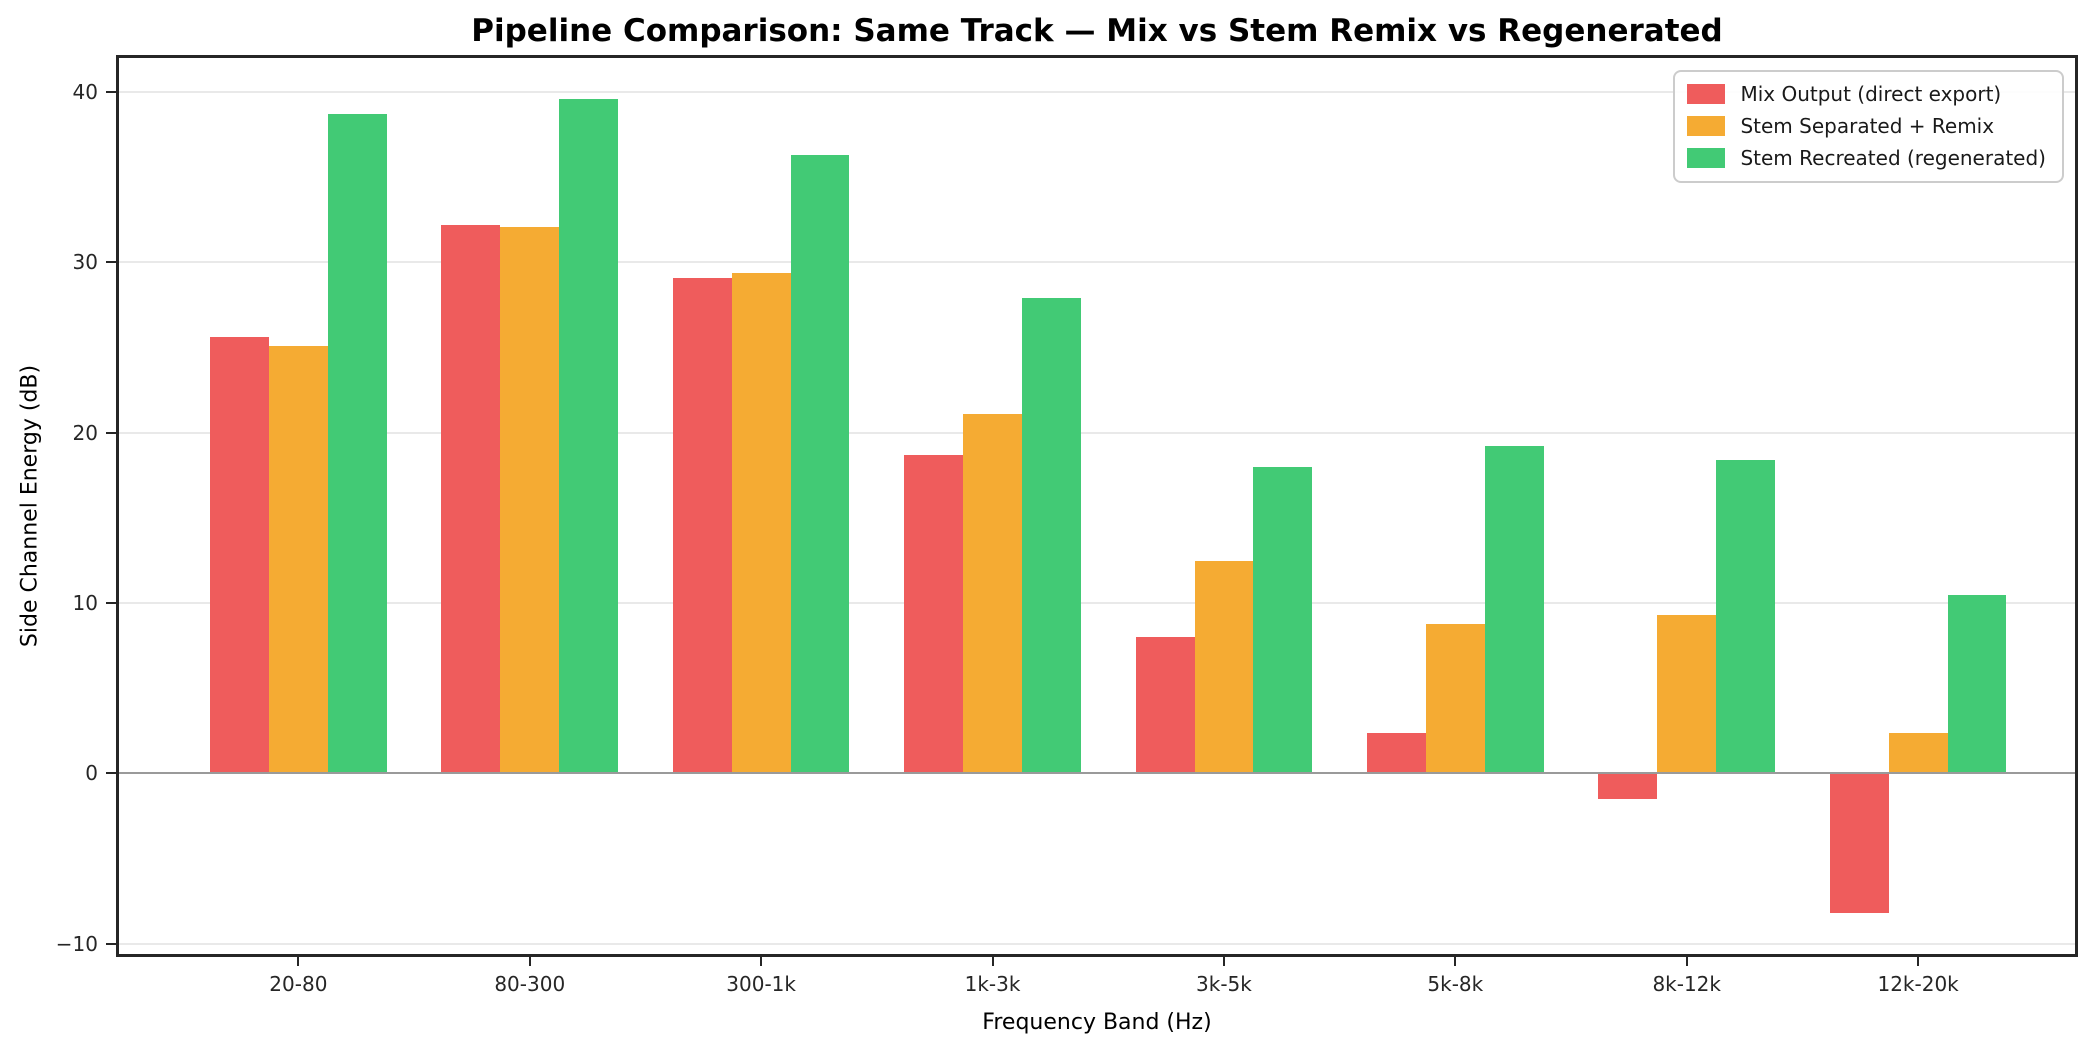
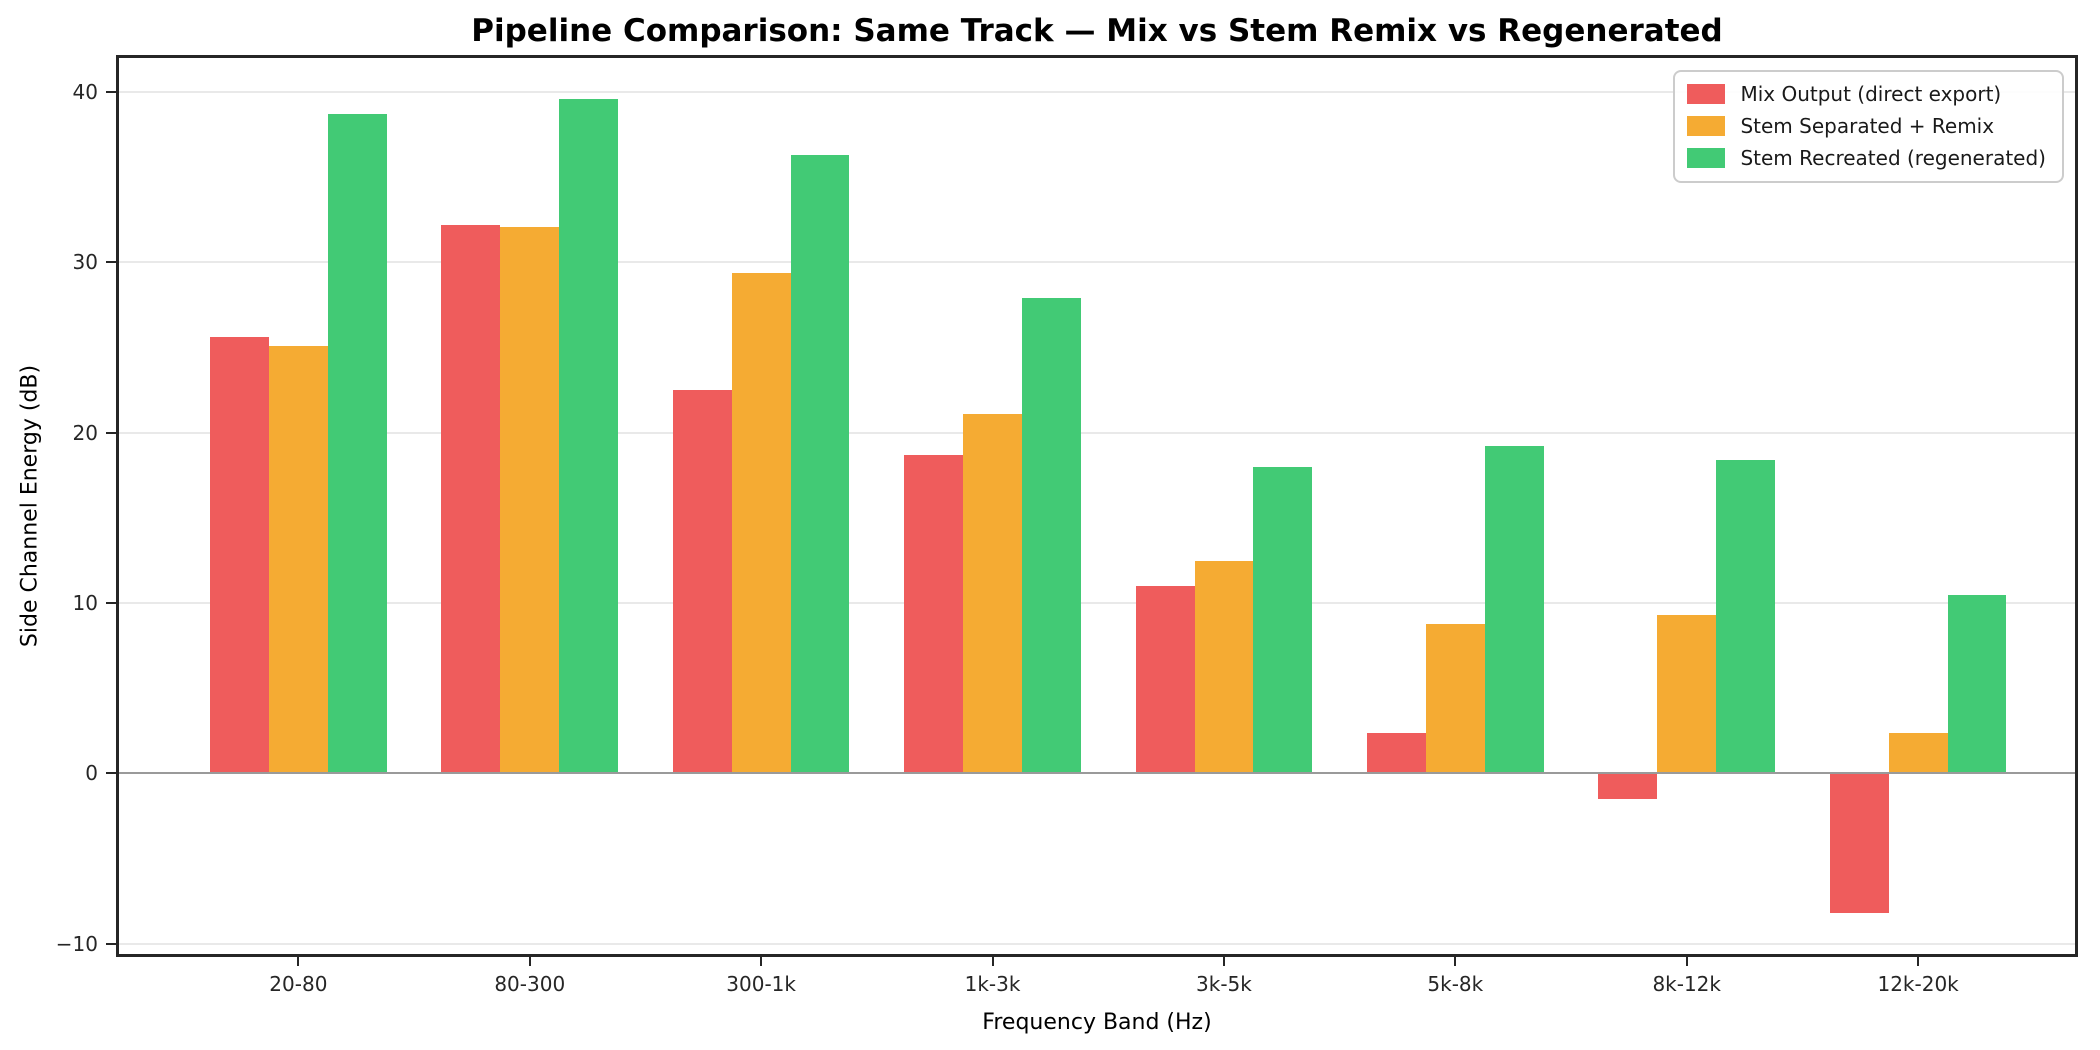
Mix Output (direct export)/300-1k: 29.1 -> 22.5
Mix Output (direct export)/3k-5k: 8.0 -> 11.0
